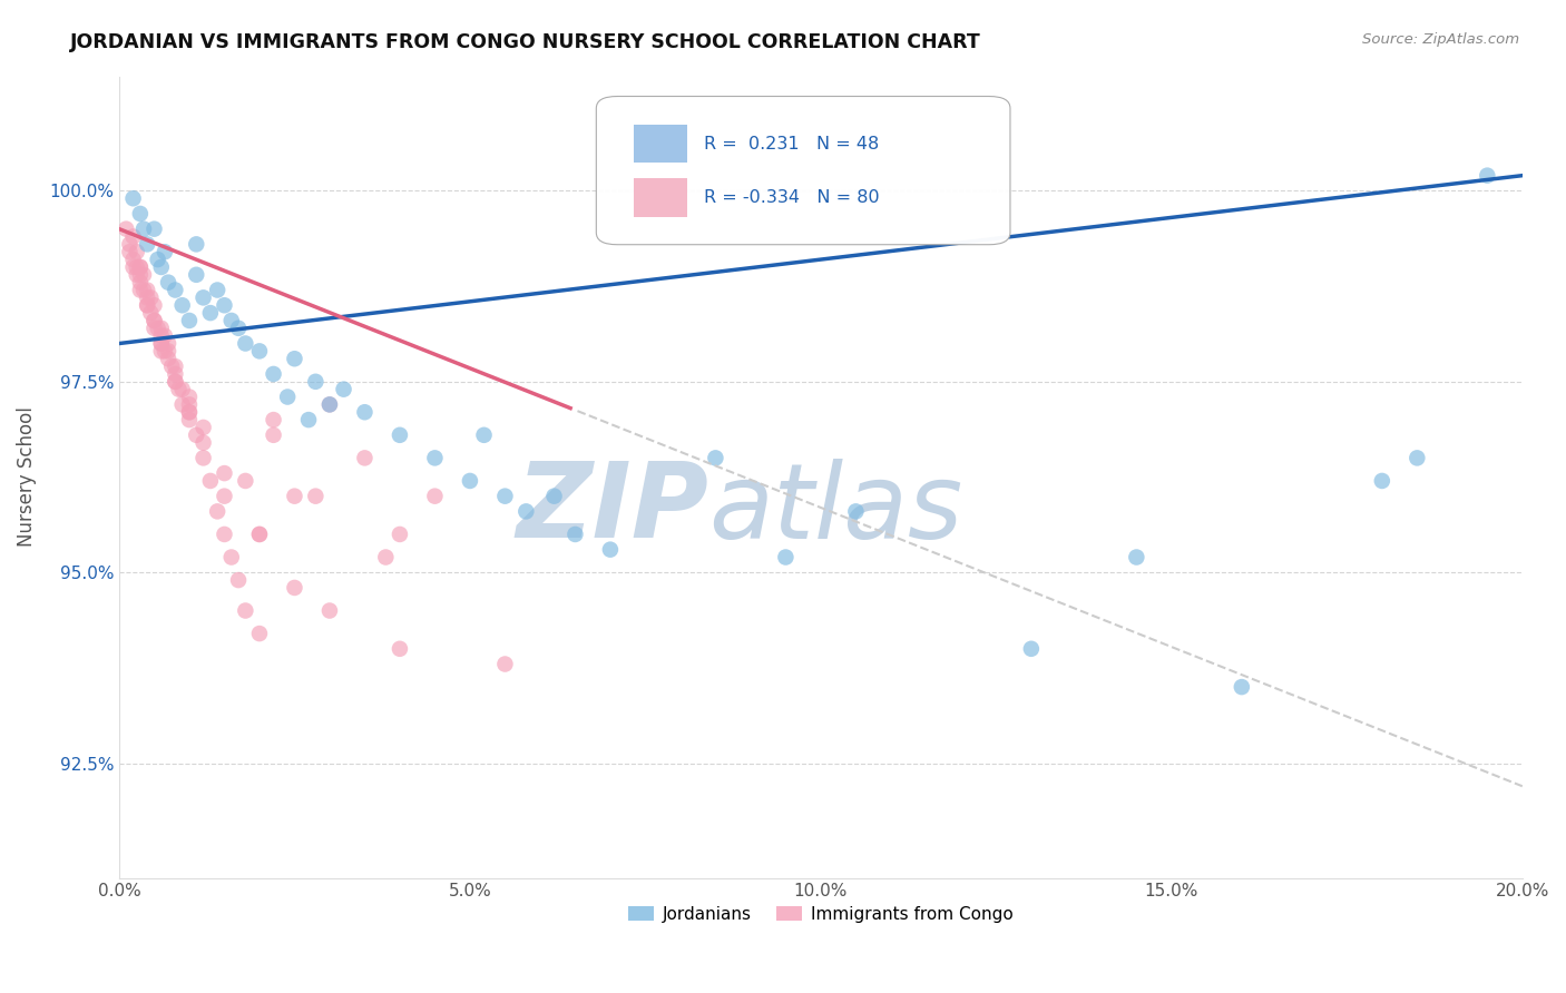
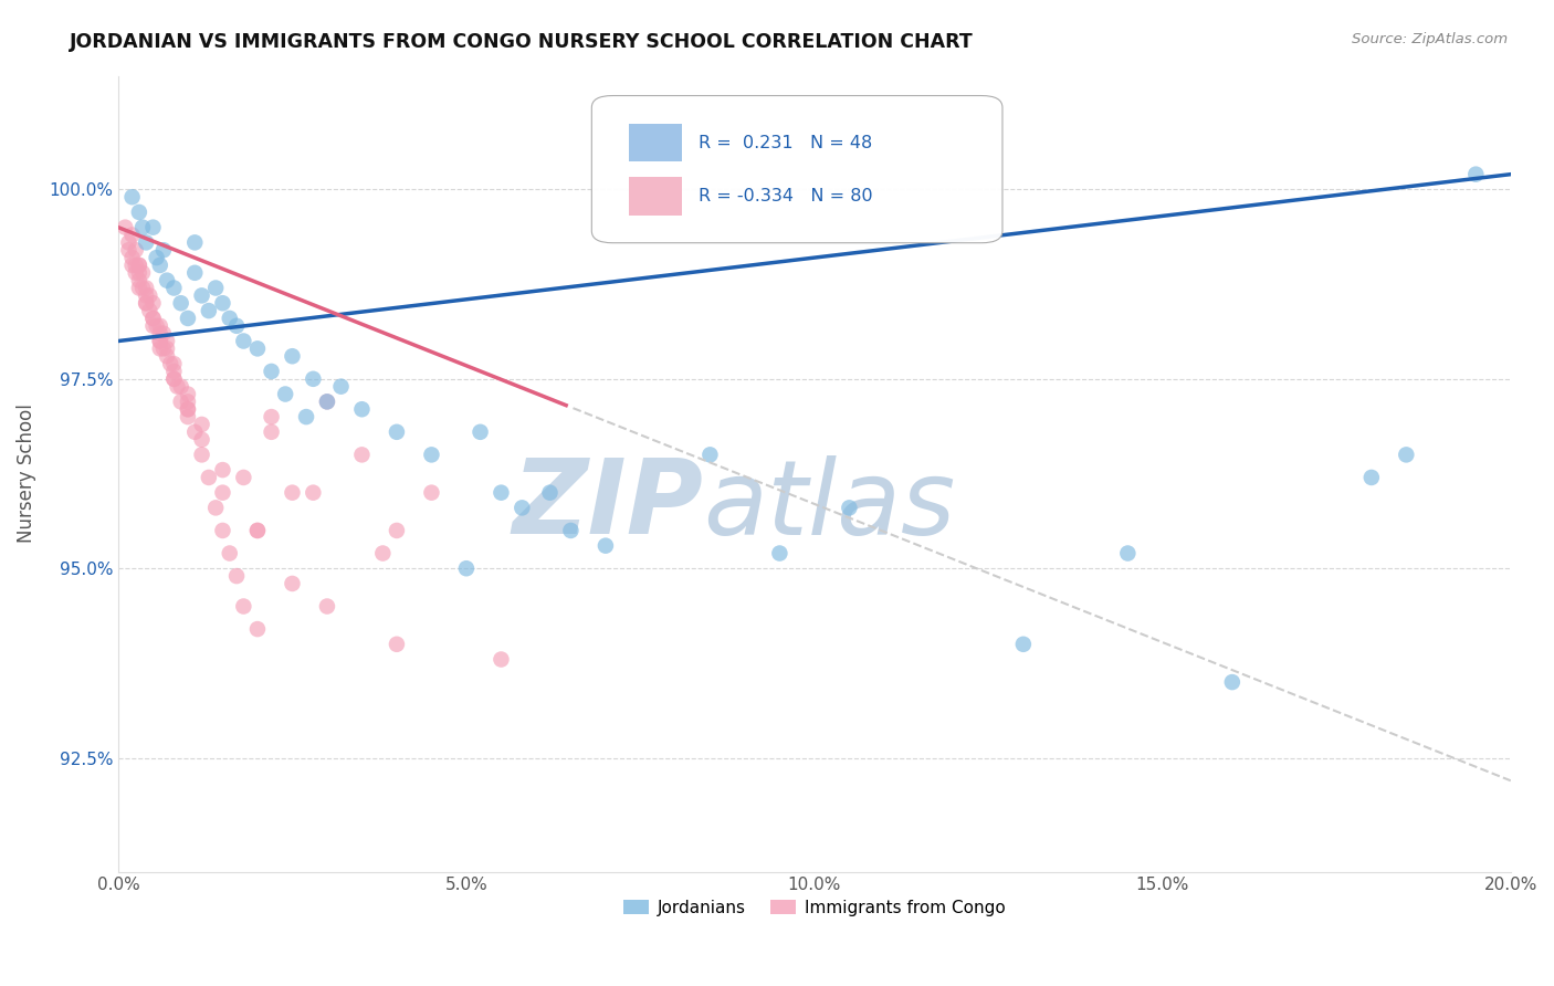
Jordanians/5.0%: 96.2% -> 95.0%
